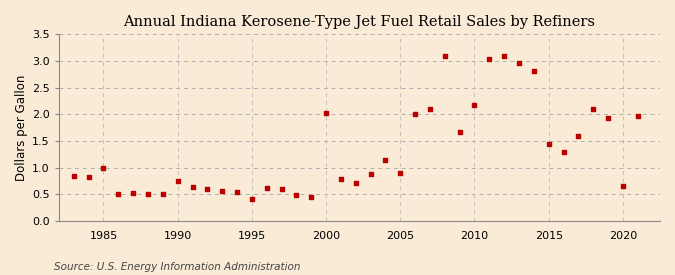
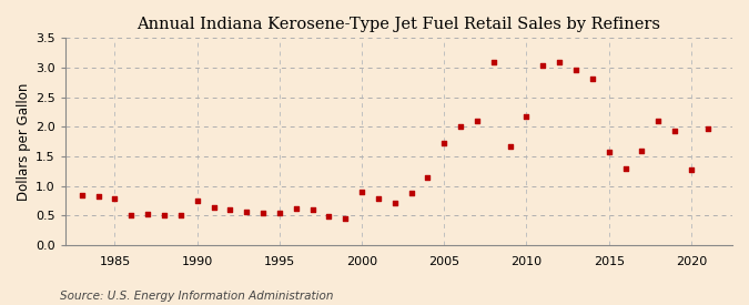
1985: 1.00 -> 0.79
1995: 0.42 -> 0.55
2000: 2.02 -> 0.90
2005: 0.90 -> 1.72
2015: 1.44 -> 1.57
2020: 0.66 -> 1.27
